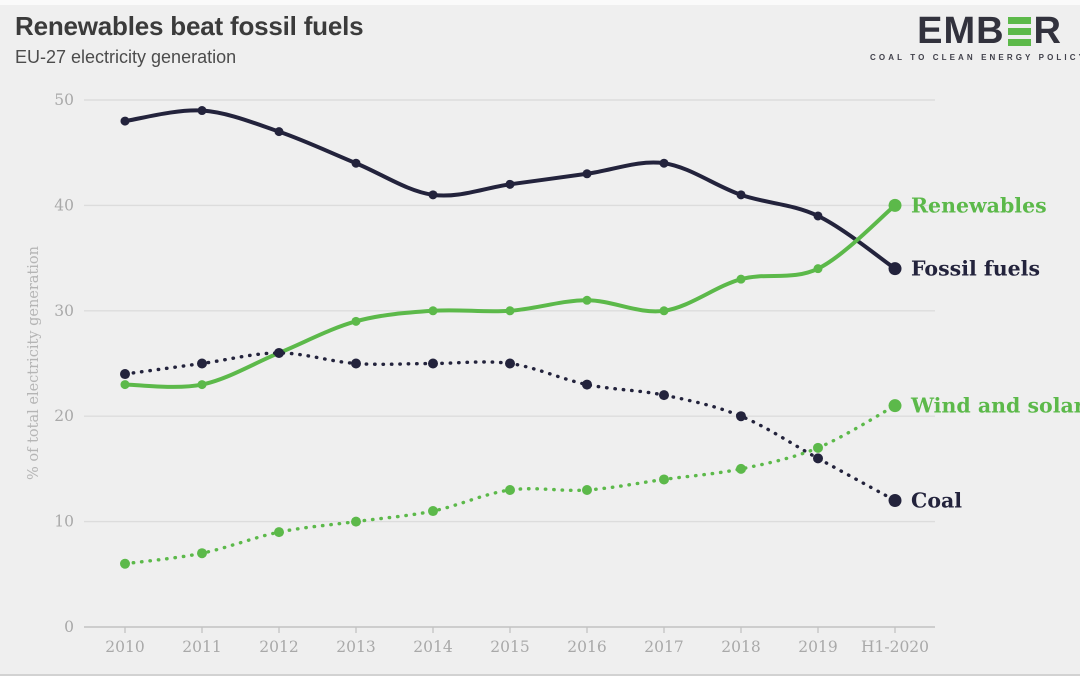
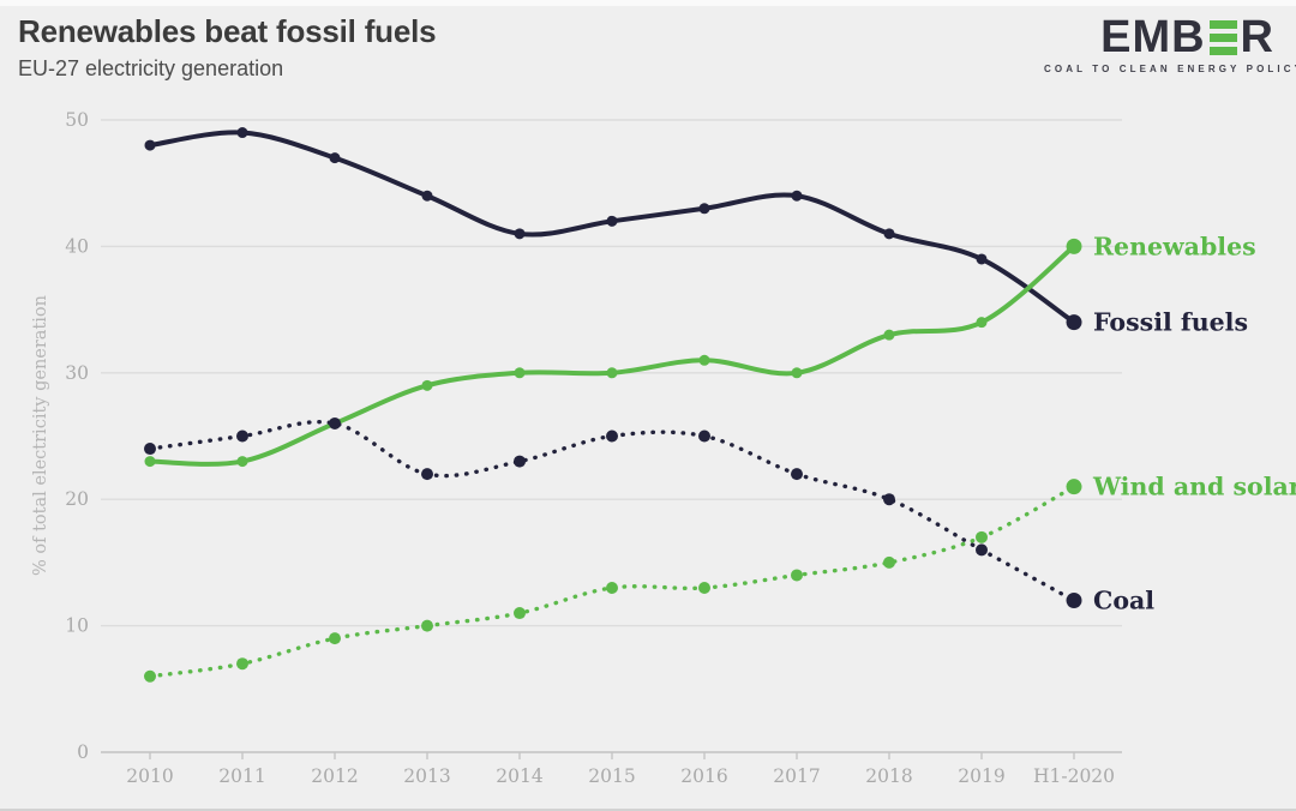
Coal/2013: 25 -> 22
Coal/2014: 25 -> 23
Coal/2016: 23 -> 25
